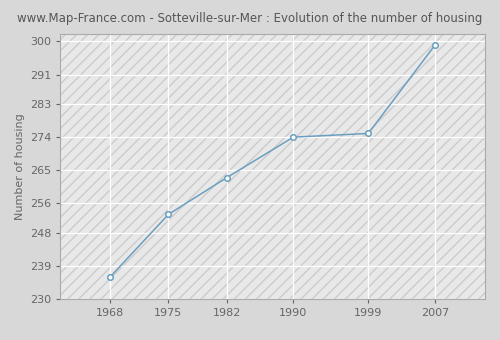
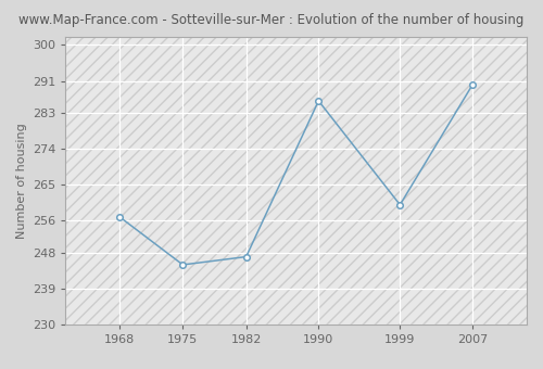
1968: 236 -> 257
1975: 253 -> 245
1982: 263 -> 247
1990: 274 -> 286
1999: 275 -> 260
2007: 299 -> 290
